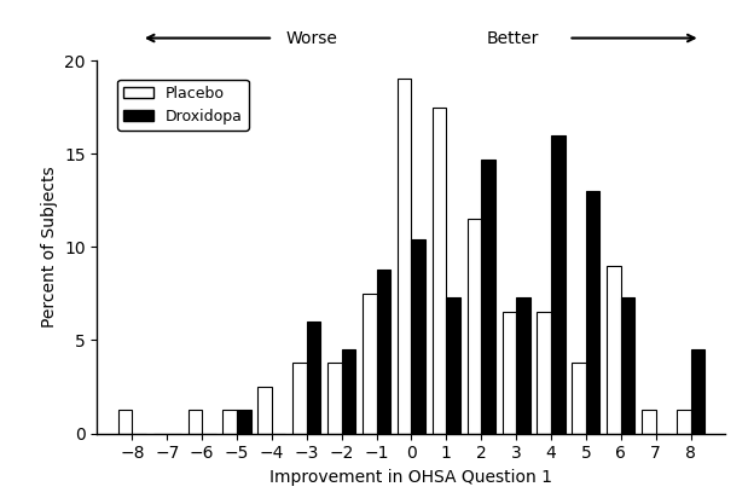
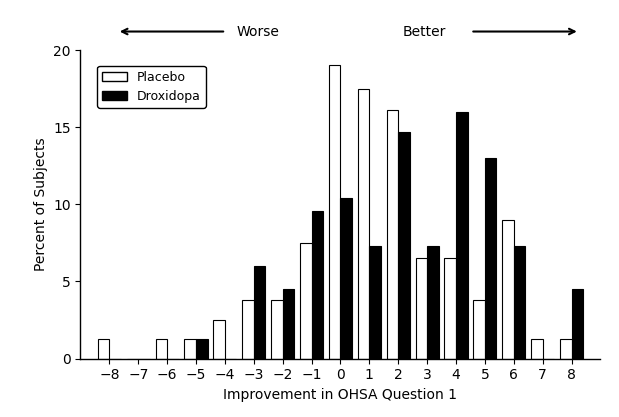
Droxidopa/−1: 8.8 -> 9.6
Placebo/2: 11.5 -> 16.1
